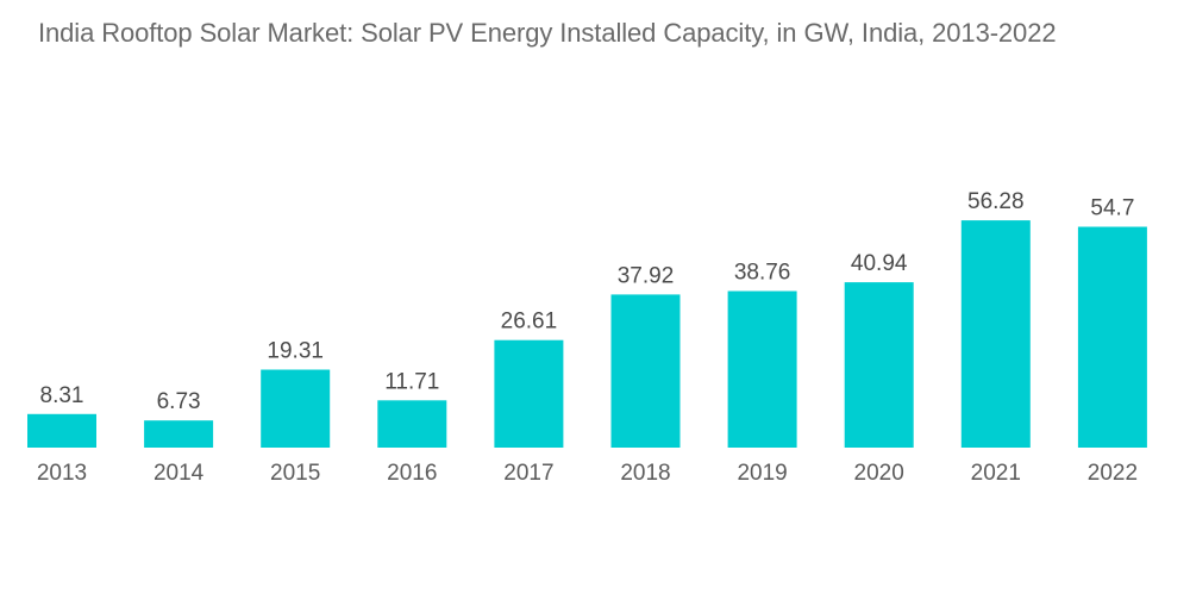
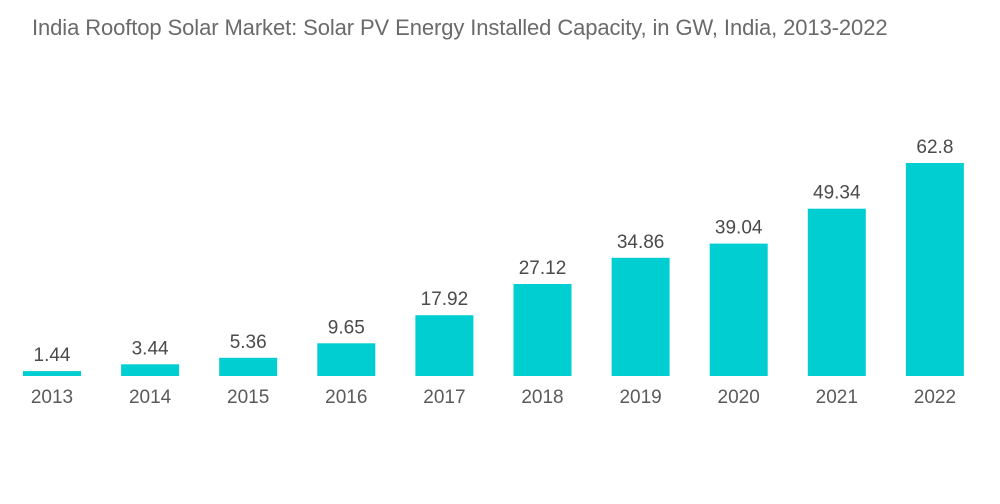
2013: 8.31 -> 1.44
2014: 6.73 -> 3.44
2015: 19.31 -> 5.36
2016: 11.71 -> 9.65
2017: 26.61 -> 17.92
2018: 37.92 -> 27.12
2019: 38.76 -> 34.86
2020: 40.94 -> 39.04
2021: 56.28 -> 49.34
2022: 54.7 -> 62.8
